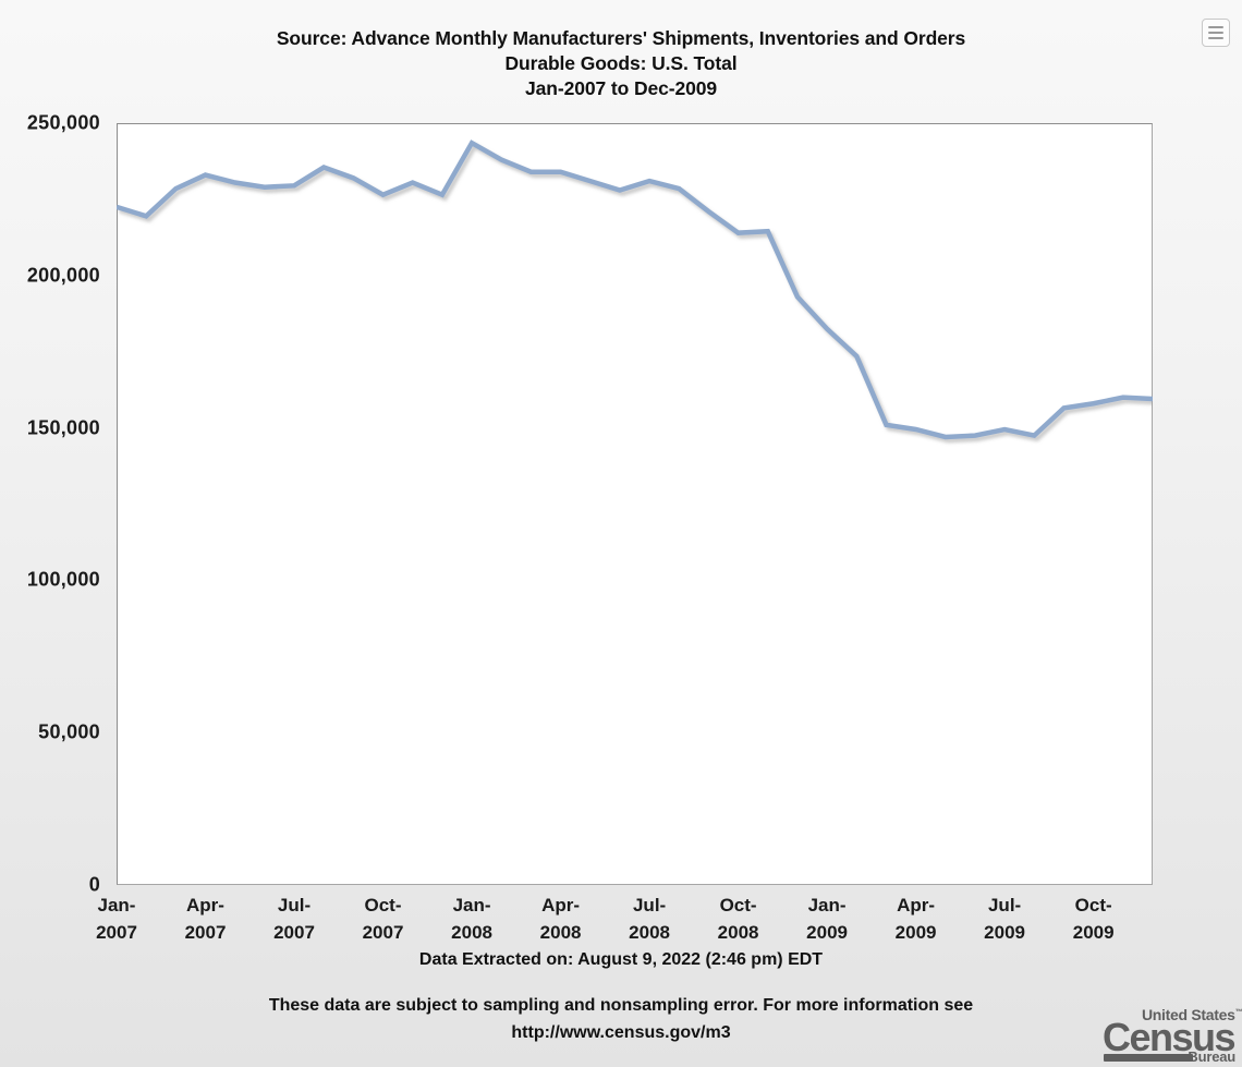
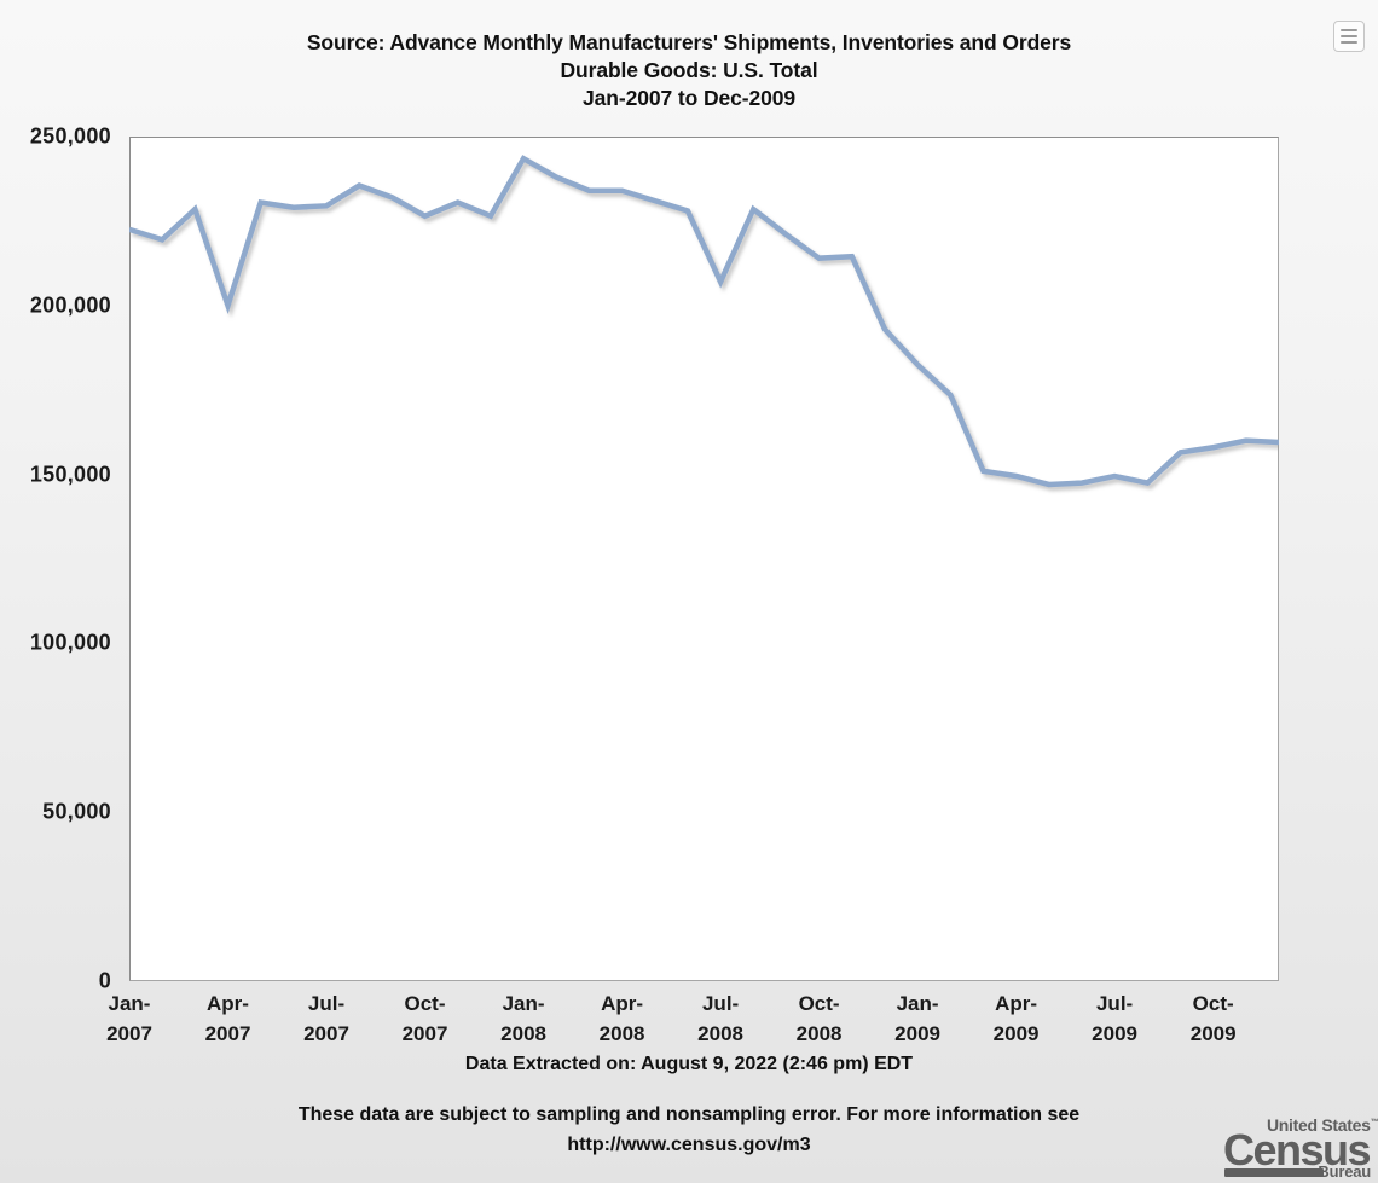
Apr-2007: 233000 -> 200000
Jul-2008: 231000 -> 207000
